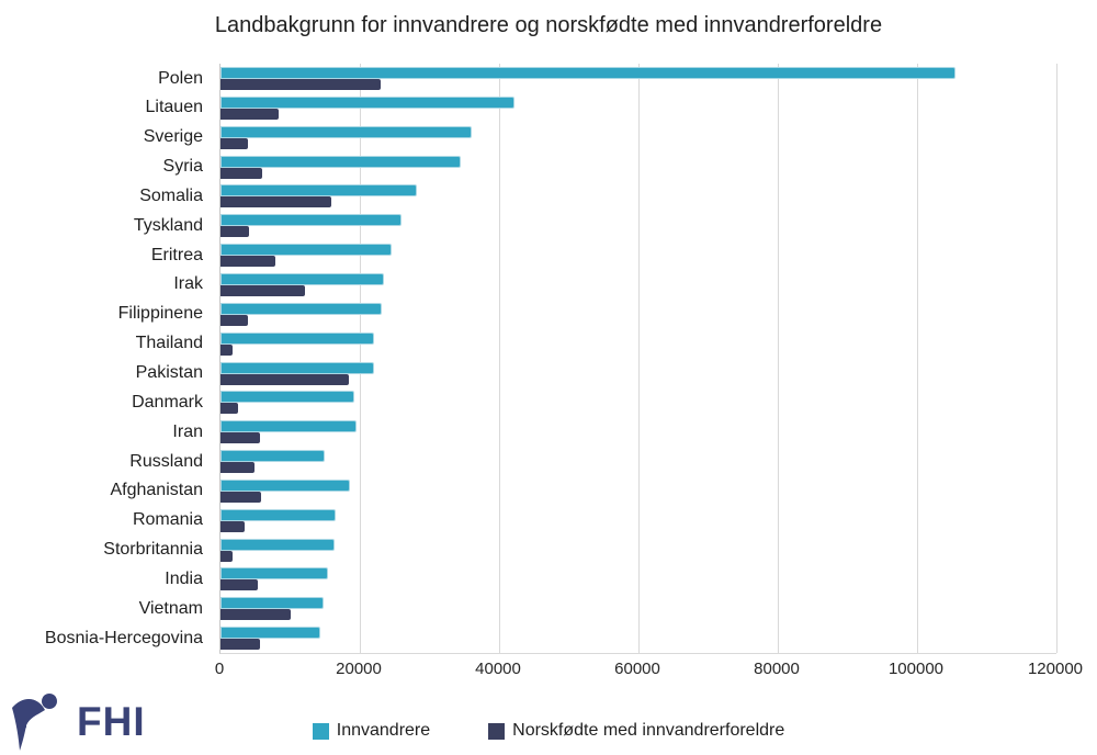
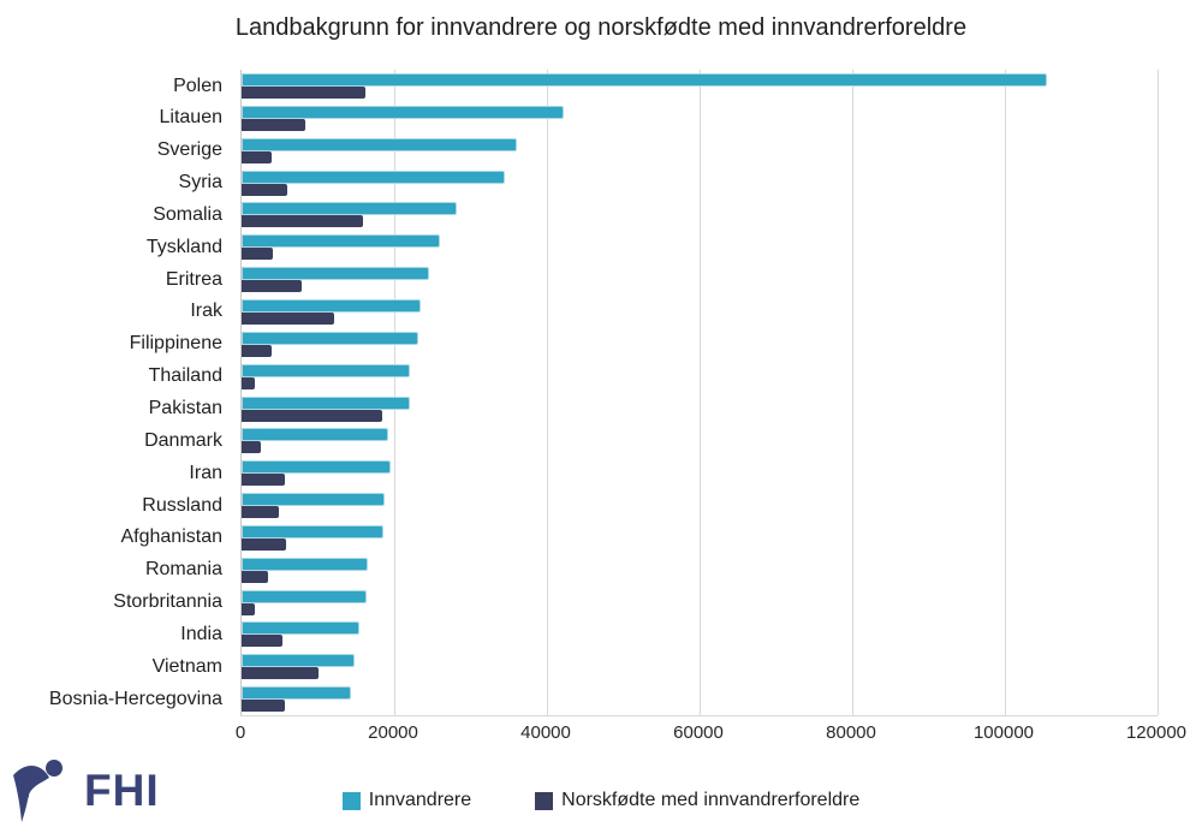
Norskfødte med innvandrerforeldre/Polen: 23000 -> 16000
Innvandrere/Russland: 15000 -> 19000
